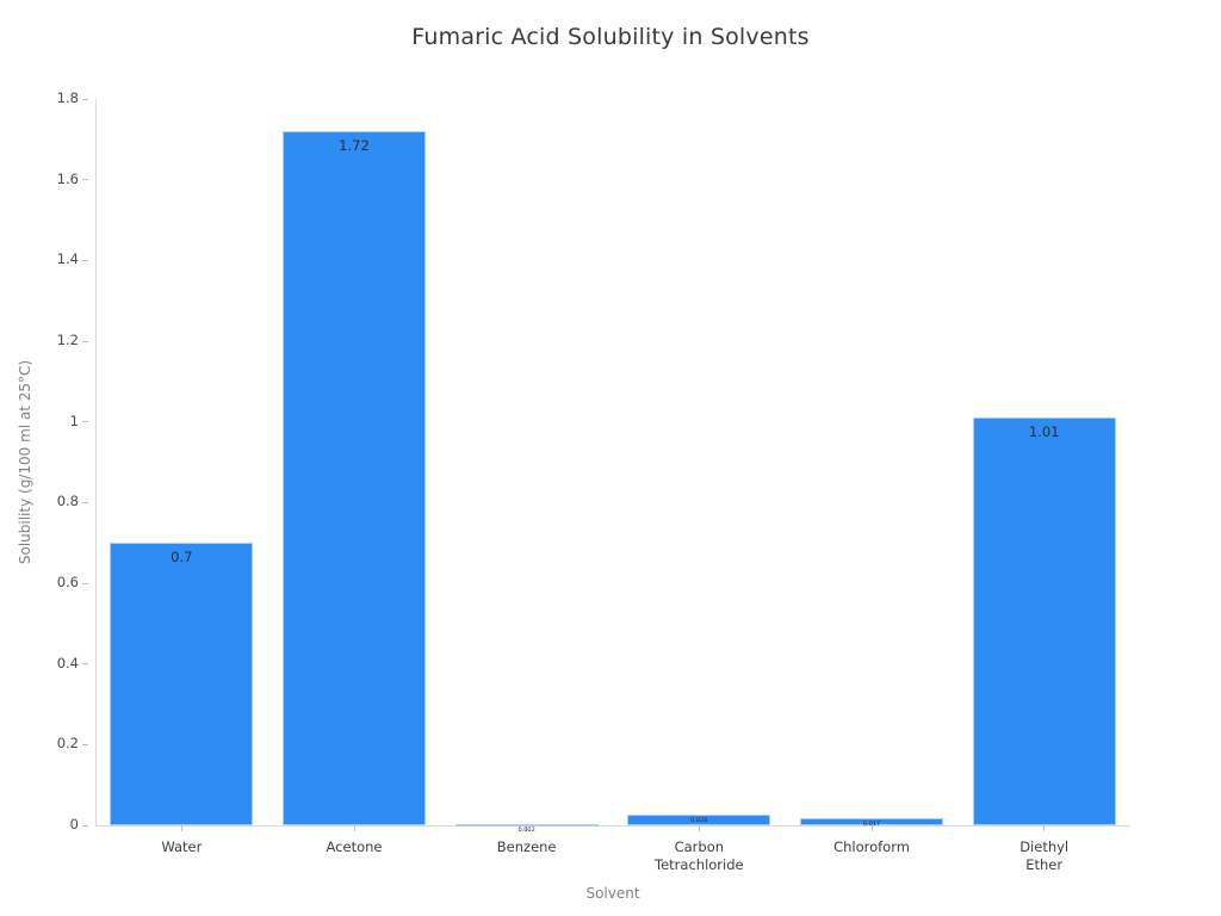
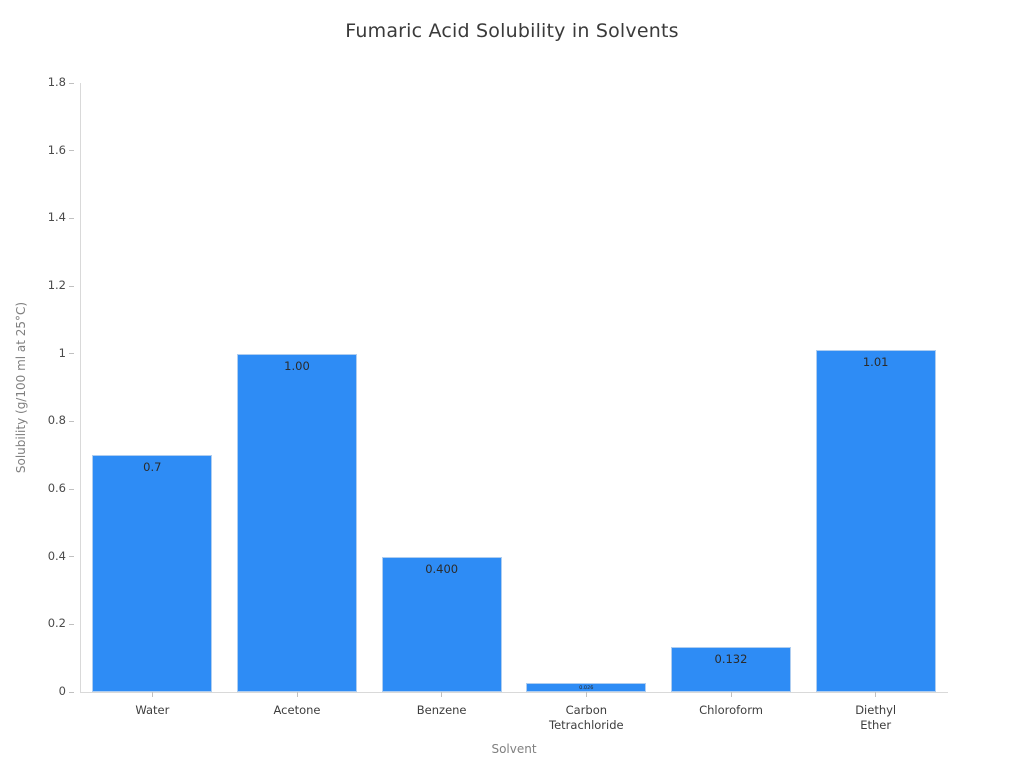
Acetone: 1.72 -> 1.00
Benzene: 0.002 -> 0.400
Chloroform: 0.017 -> 0.132
